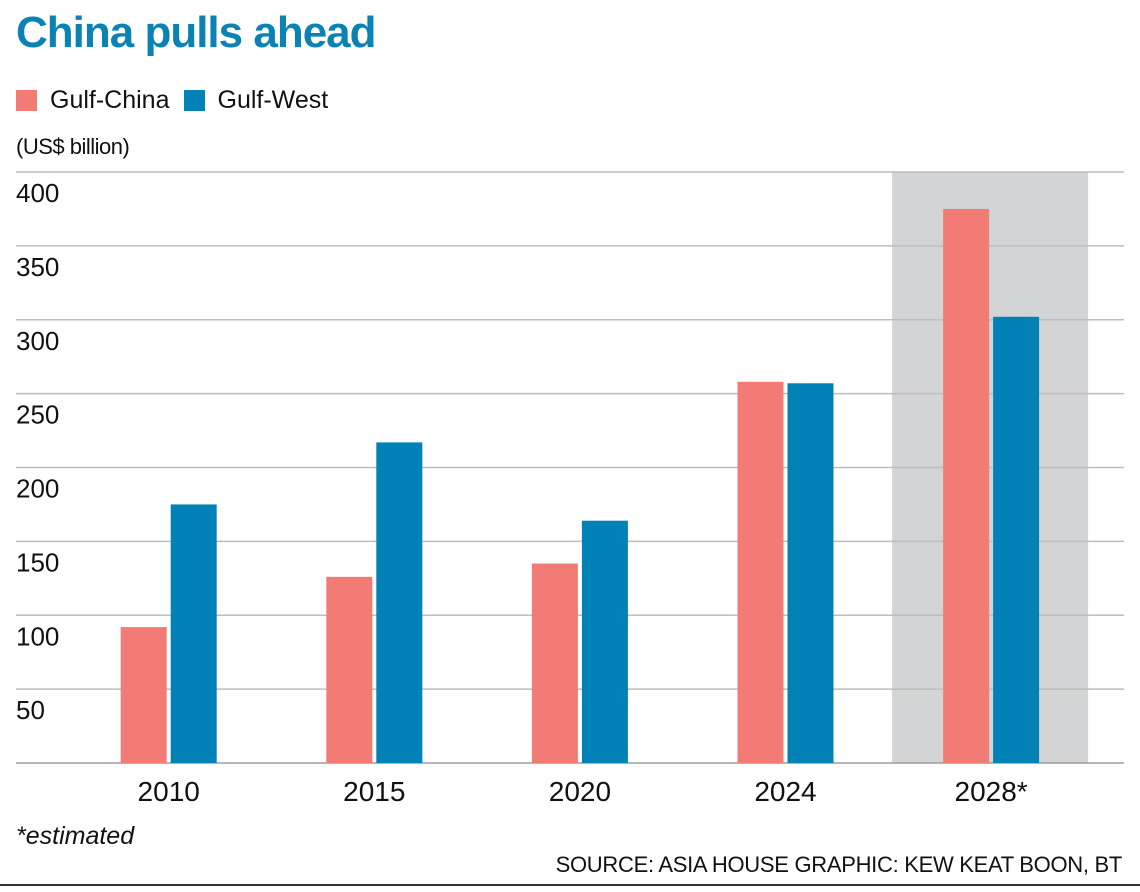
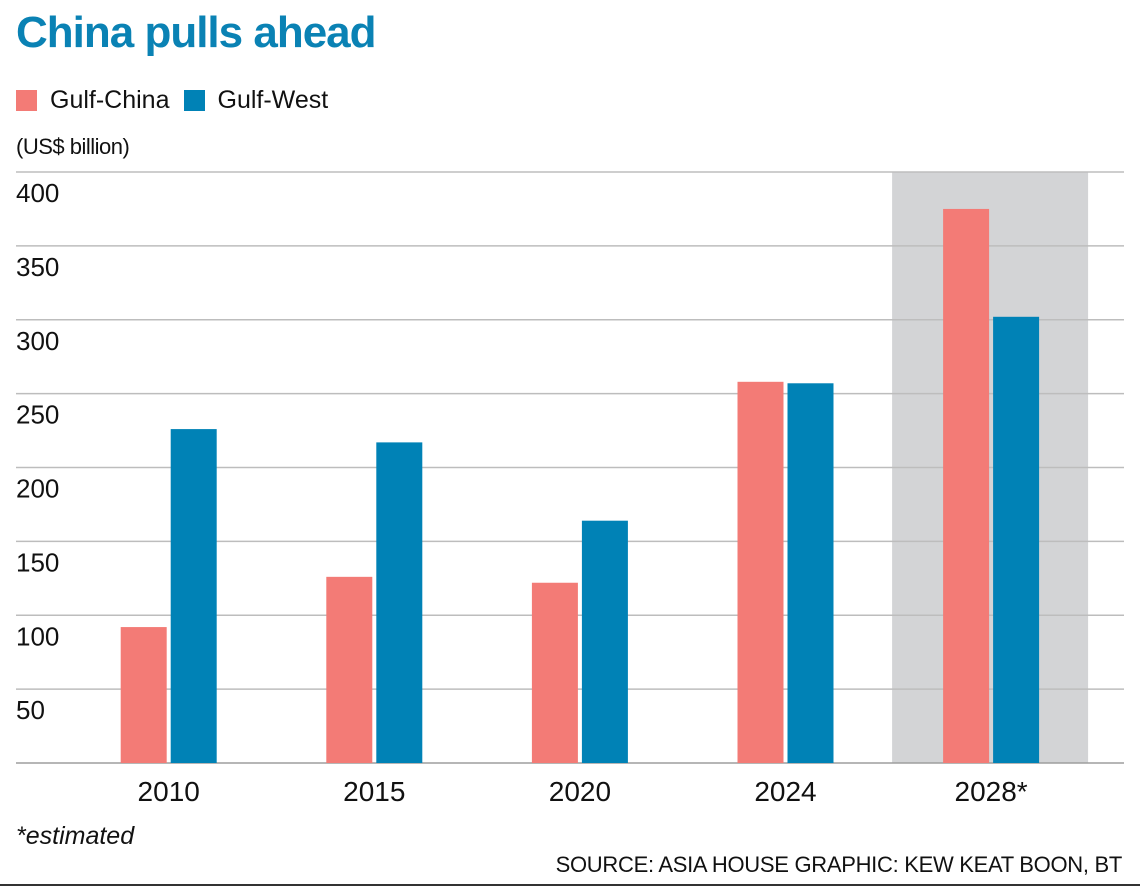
Gulf-West/2010: 175 -> 226
Gulf-China/2020: 135 -> 122
